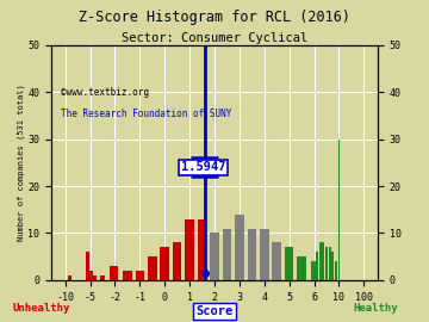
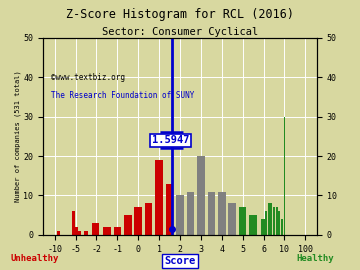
1: 13 -> 19
3: 14 -> 20
